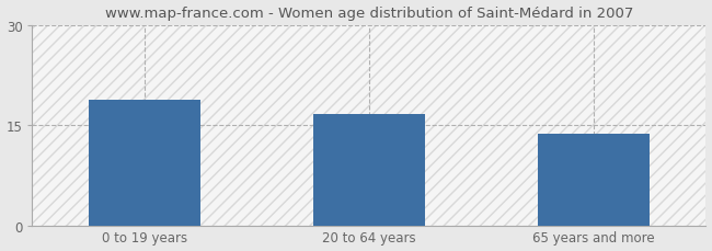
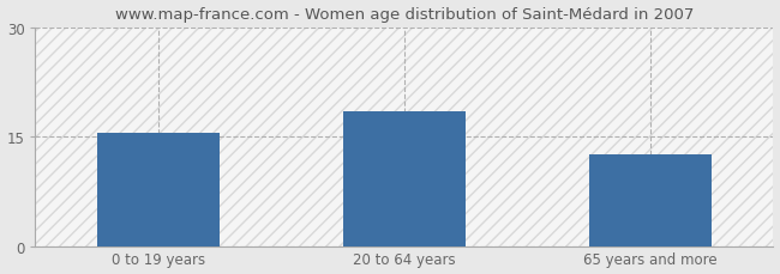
0 to 19 years: 18.8 -> 15.5
20 to 64 years: 16.6 -> 18.5
65 years and more: 13.8 -> 12.5
